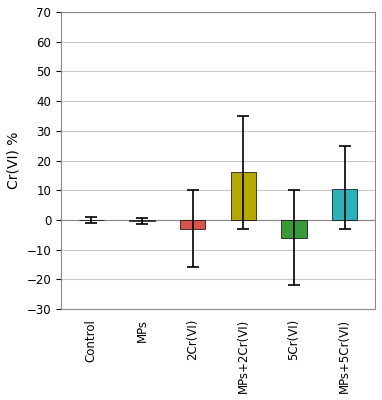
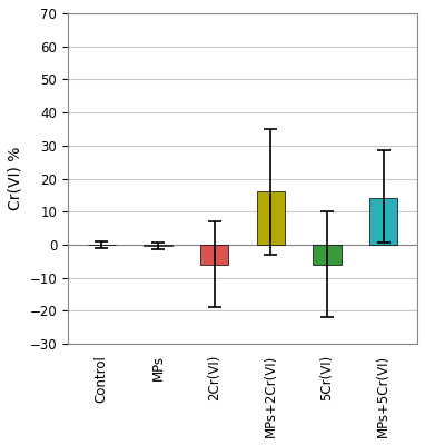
2Cr(VI): -3.0 -> -6.0
MPs+5Cr(VI): 10.5 -> 14.0
